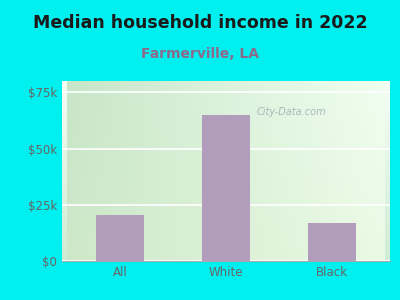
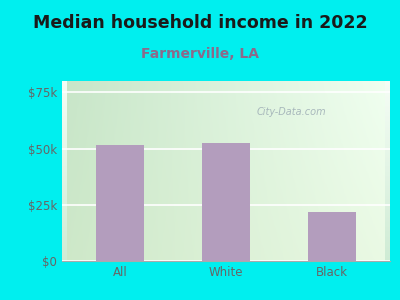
All: $20.5k -> $51.5k
White: $65.0k -> $52.5k
Black: $17.0k -> $22.0k
